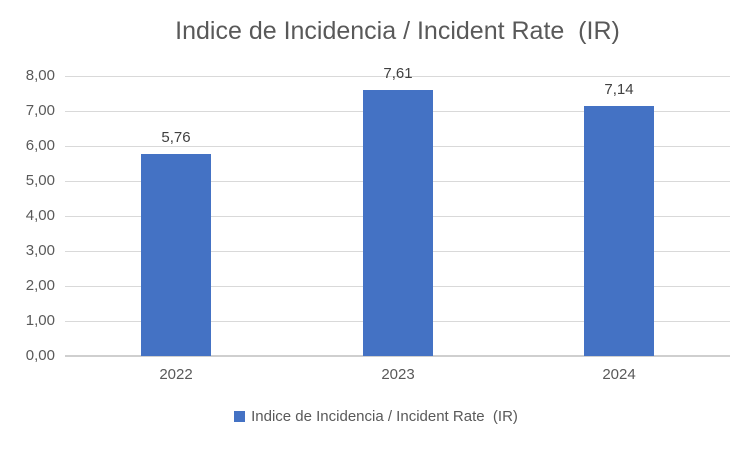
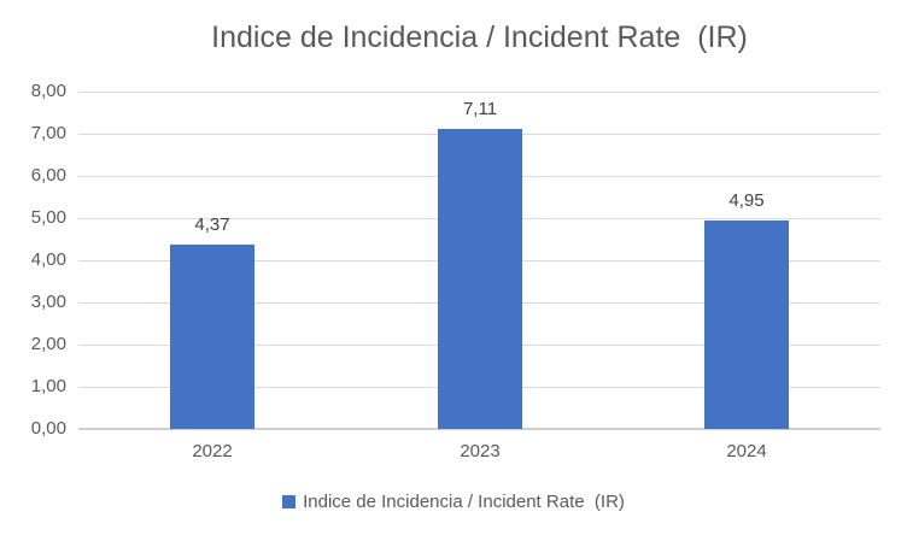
2022: 5,76 -> 4,37
2023: 7,61 -> 7,11
2024: 7,14 -> 4,95
